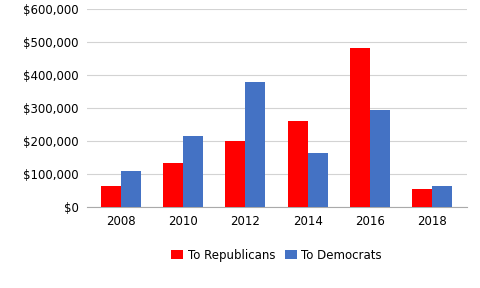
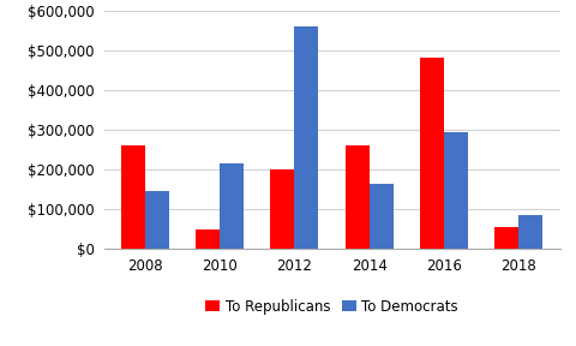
To Republicans/2008: $65,000 -> $260,000
To Democrats/2008: $110,000 -> $145,000
To Republicans/2010: $135,000 -> $50,000
To Democrats/2012: $380,000 -> $560,000
To Democrats/2018: $65,000 -> $85,000
